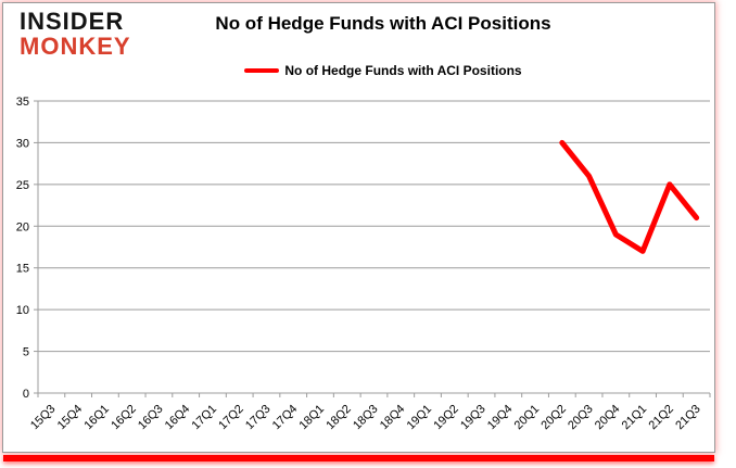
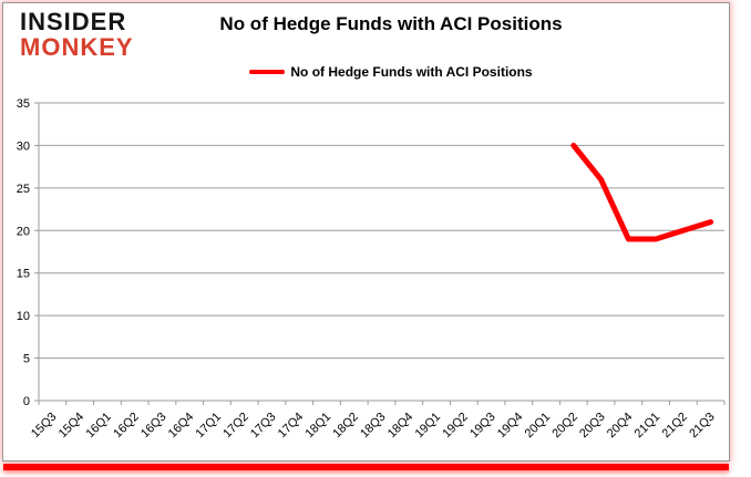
21Q1: 17 -> 19
21Q2: 25 -> 20
